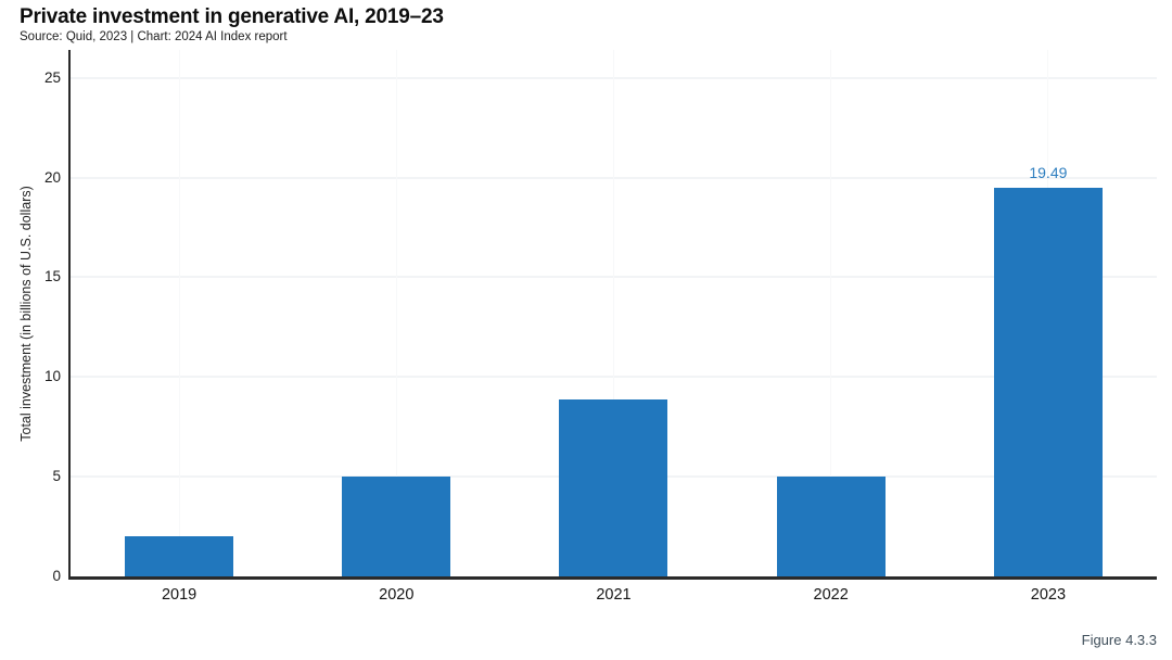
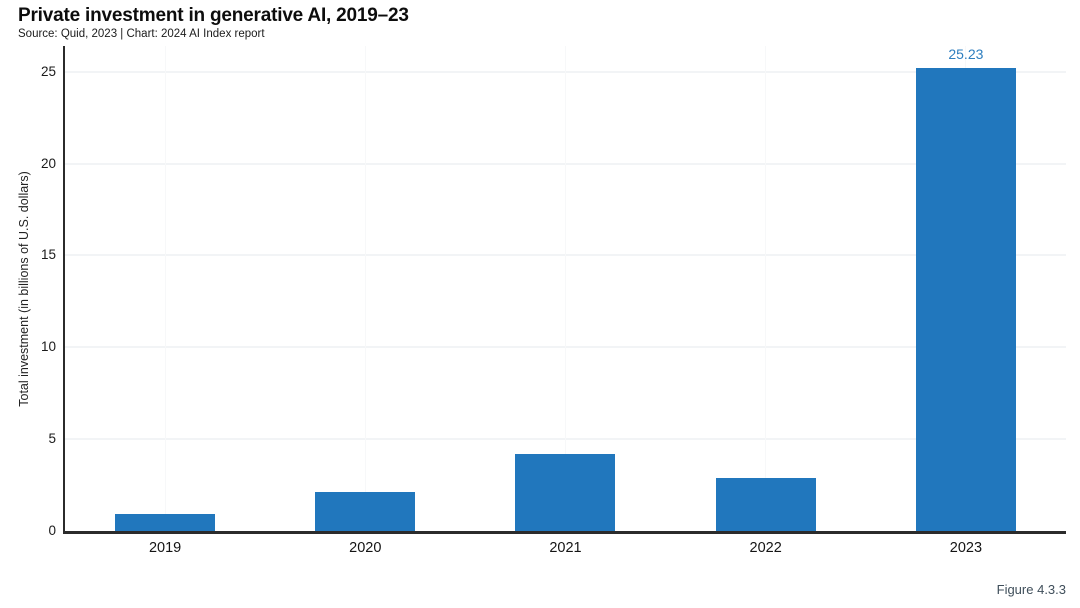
2019: 2.0 -> 0.9
2020: 5.0 -> 2.1
2021: 8.9 -> 4.2
2022: 5.0 -> 2.9
2023: 19.49 -> 25.23
